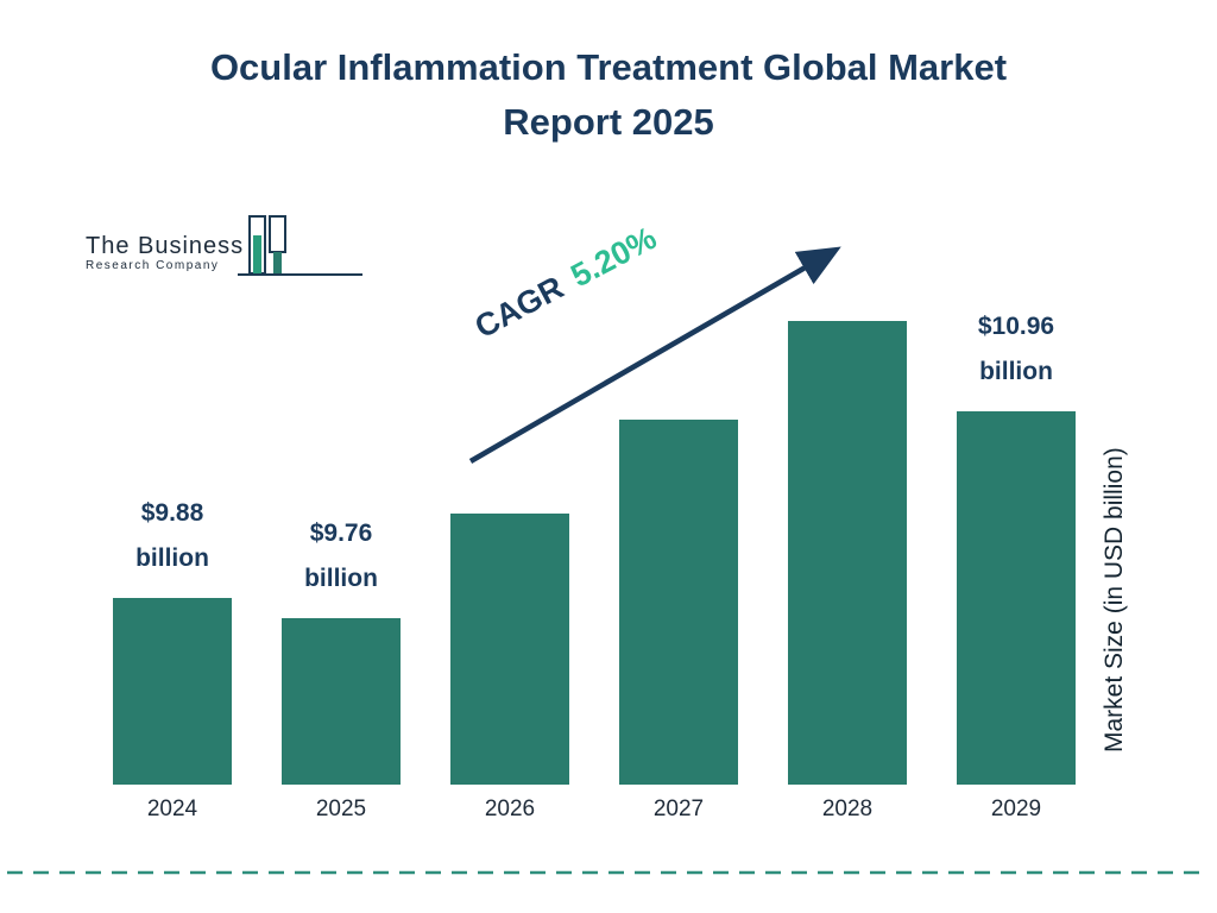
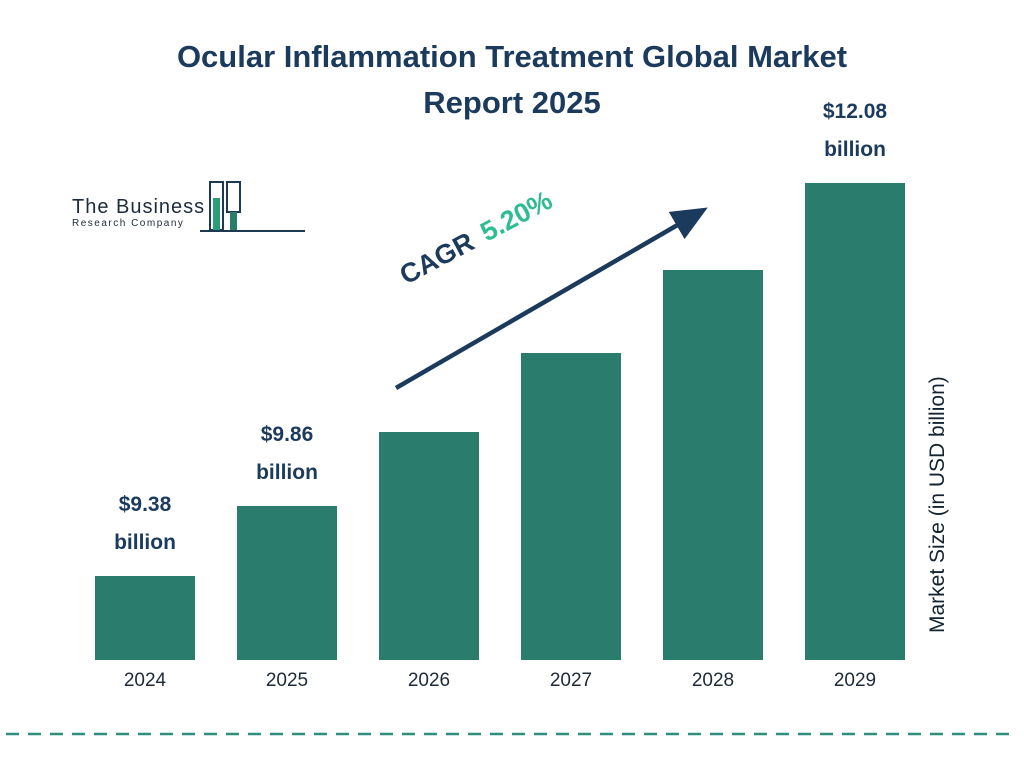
2024: $9.88 -> $9.38
2025: $9.76 -> $9.86
2029: $10.96 -> $12.08
